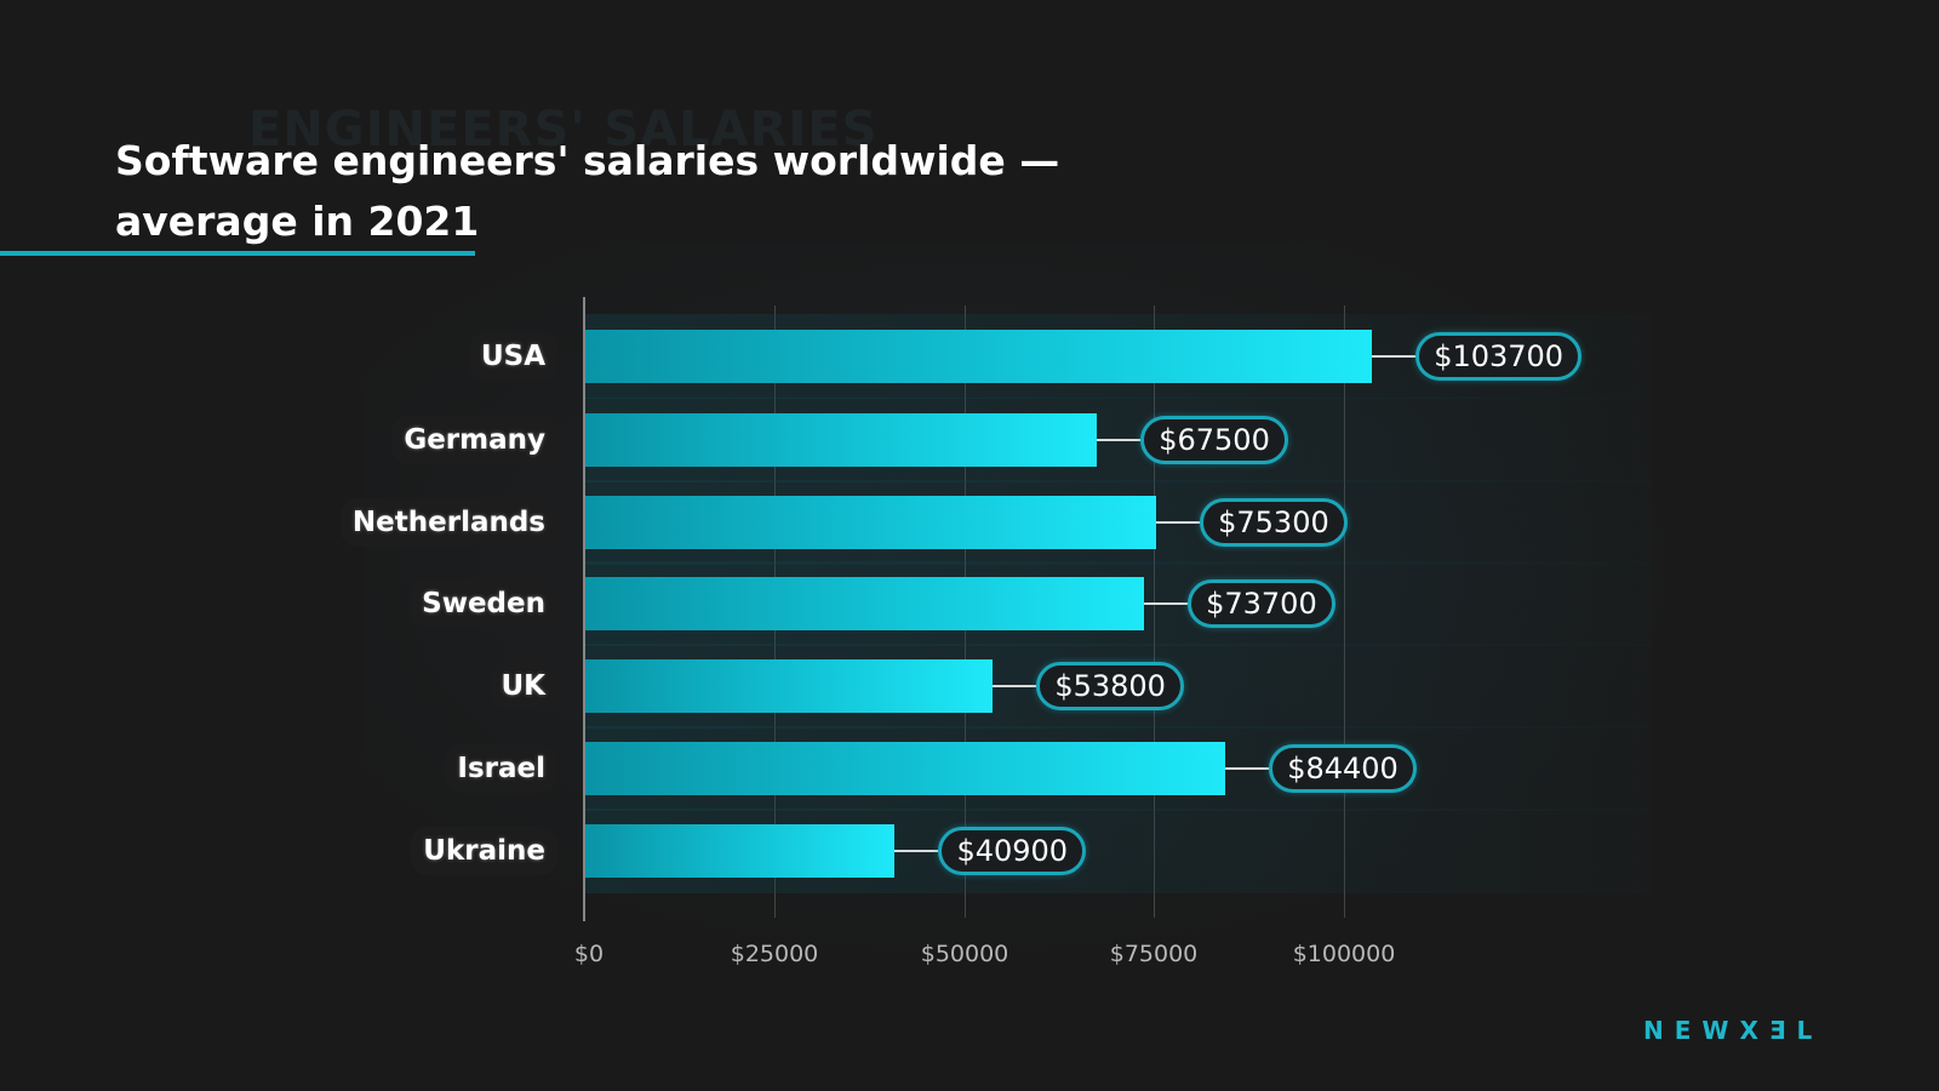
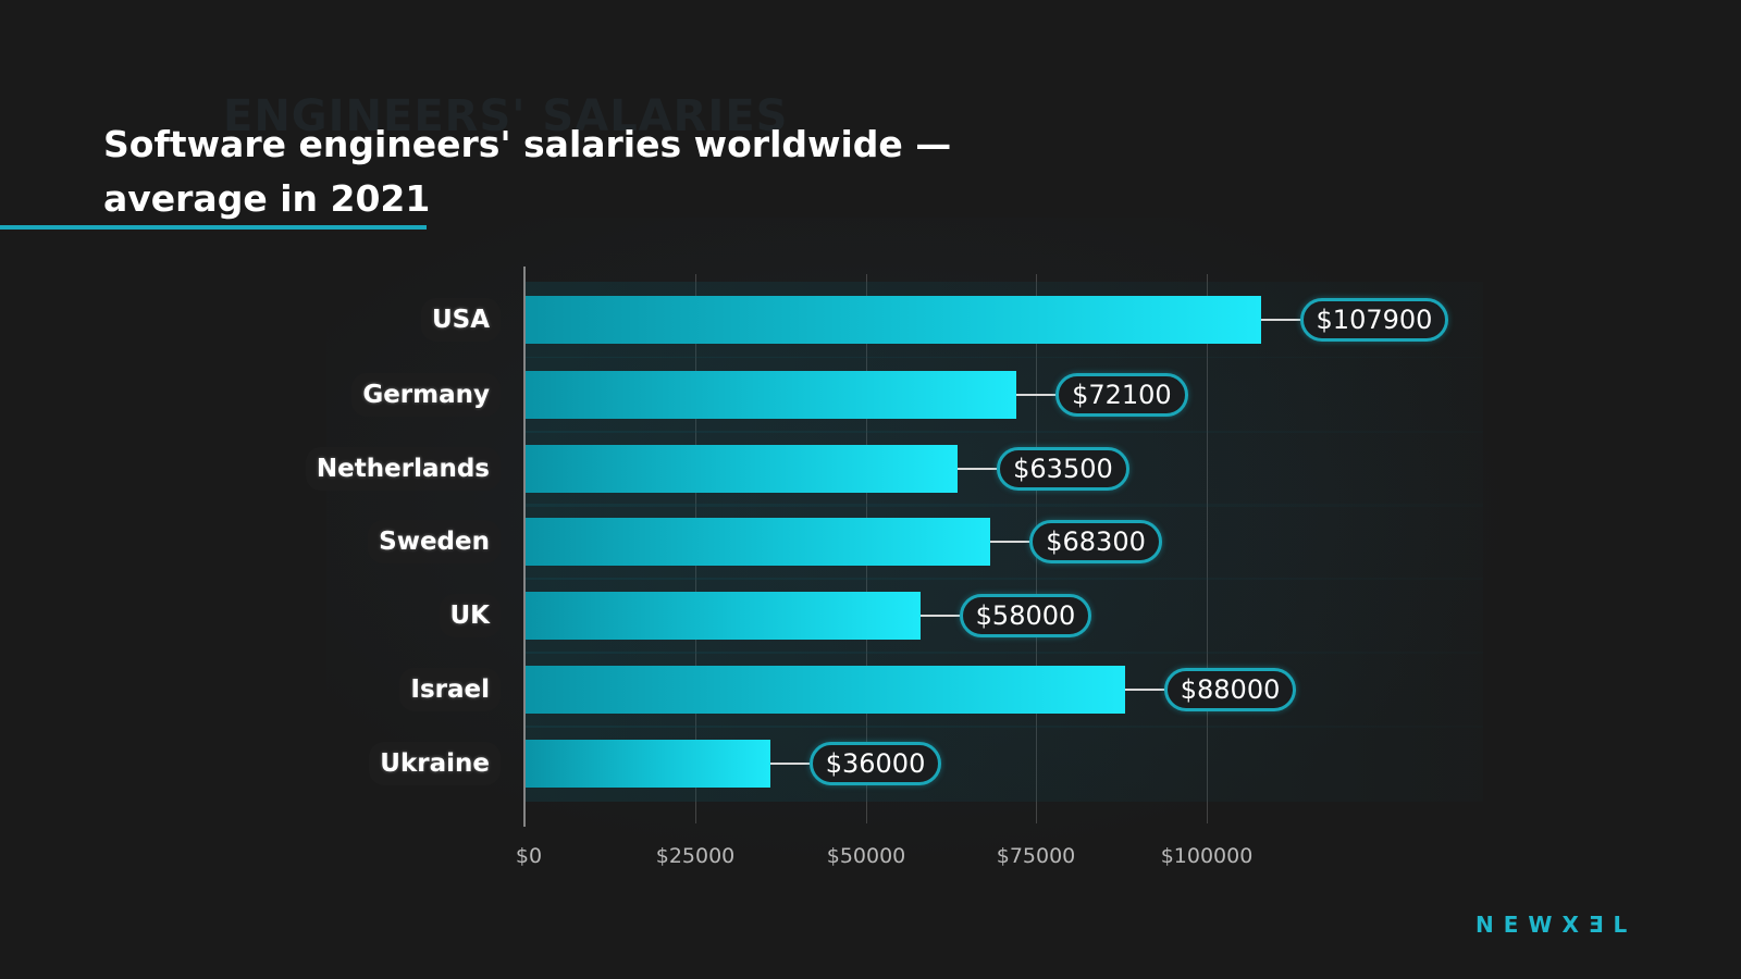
USA: $103700 -> $107900
Germany: $67500 -> $72100
Netherlands: $75300 -> $63500
Sweden: $73700 -> $68300
UK: $53800 -> $58000
Israel: $84400 -> $88000
Ukraine: $40900 -> $36000
